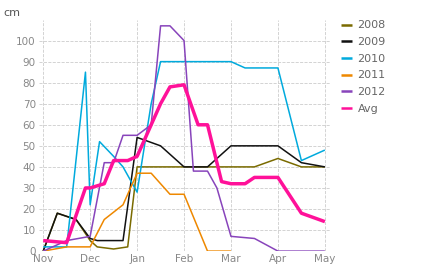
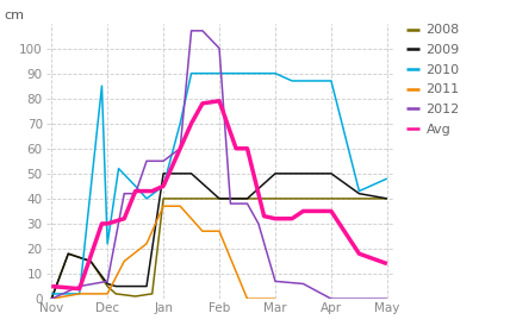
2009/Jan: 54 -> 50
2010/Jan: 28 -> 45
2008/Apr: 44 -> 40
